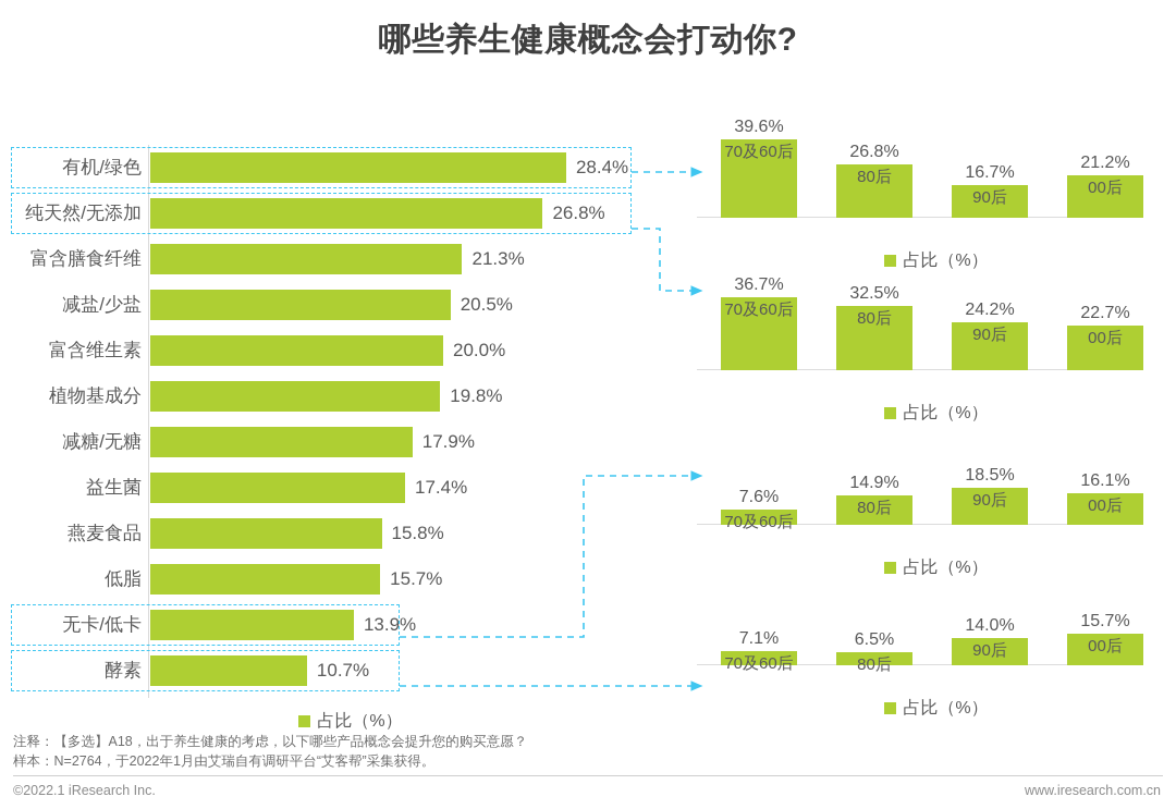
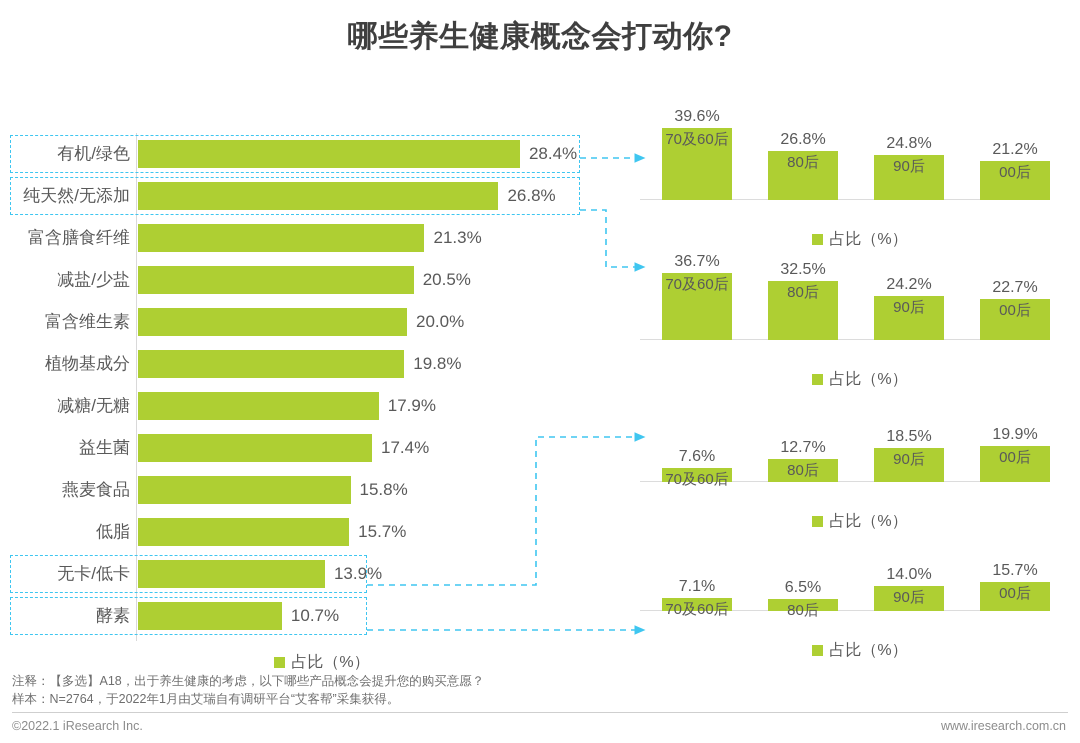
有机/绿色/90后: 16.7% -> 24.8%
无卡/低卡/80后: 14.9% -> 12.7%
无卡/低卡/00后: 16.1% -> 19.9%
